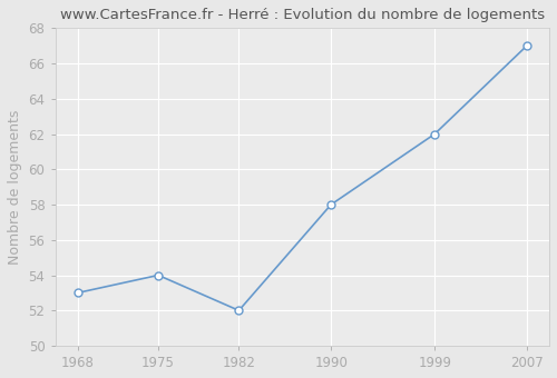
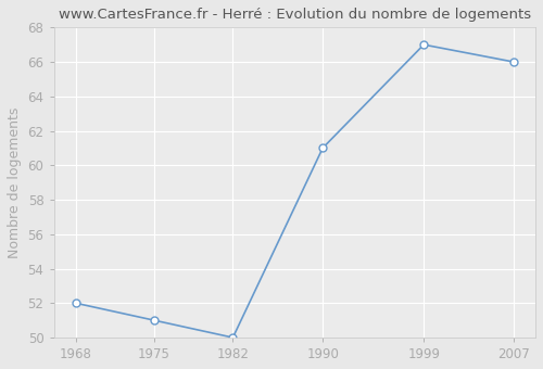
1968: 53 -> 52
1975: 54 -> 51
1982: 52 -> 50
1990: 58 -> 61
1999: 62 -> 67
2007: 67 -> 66
